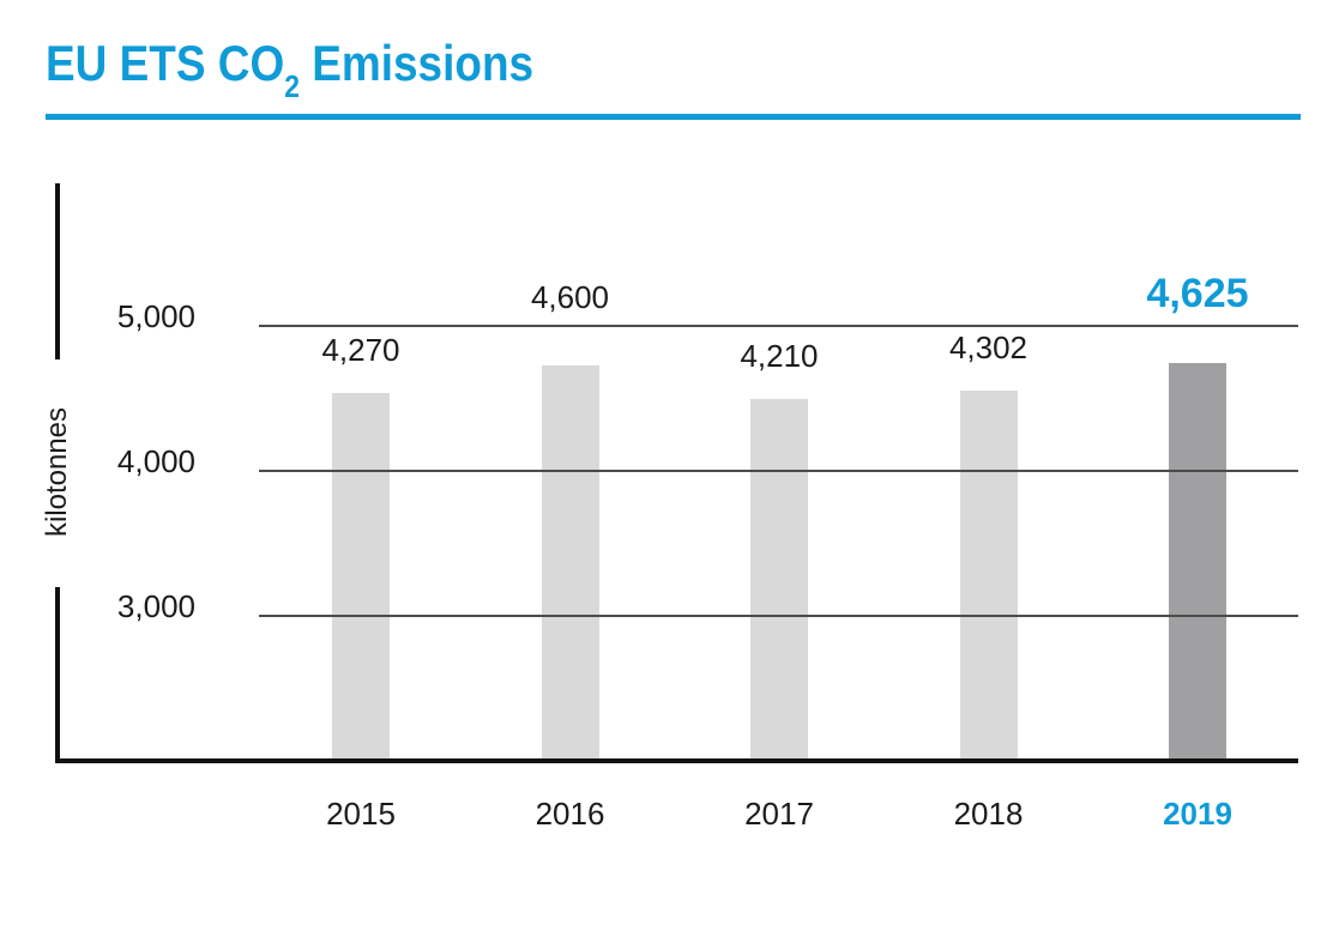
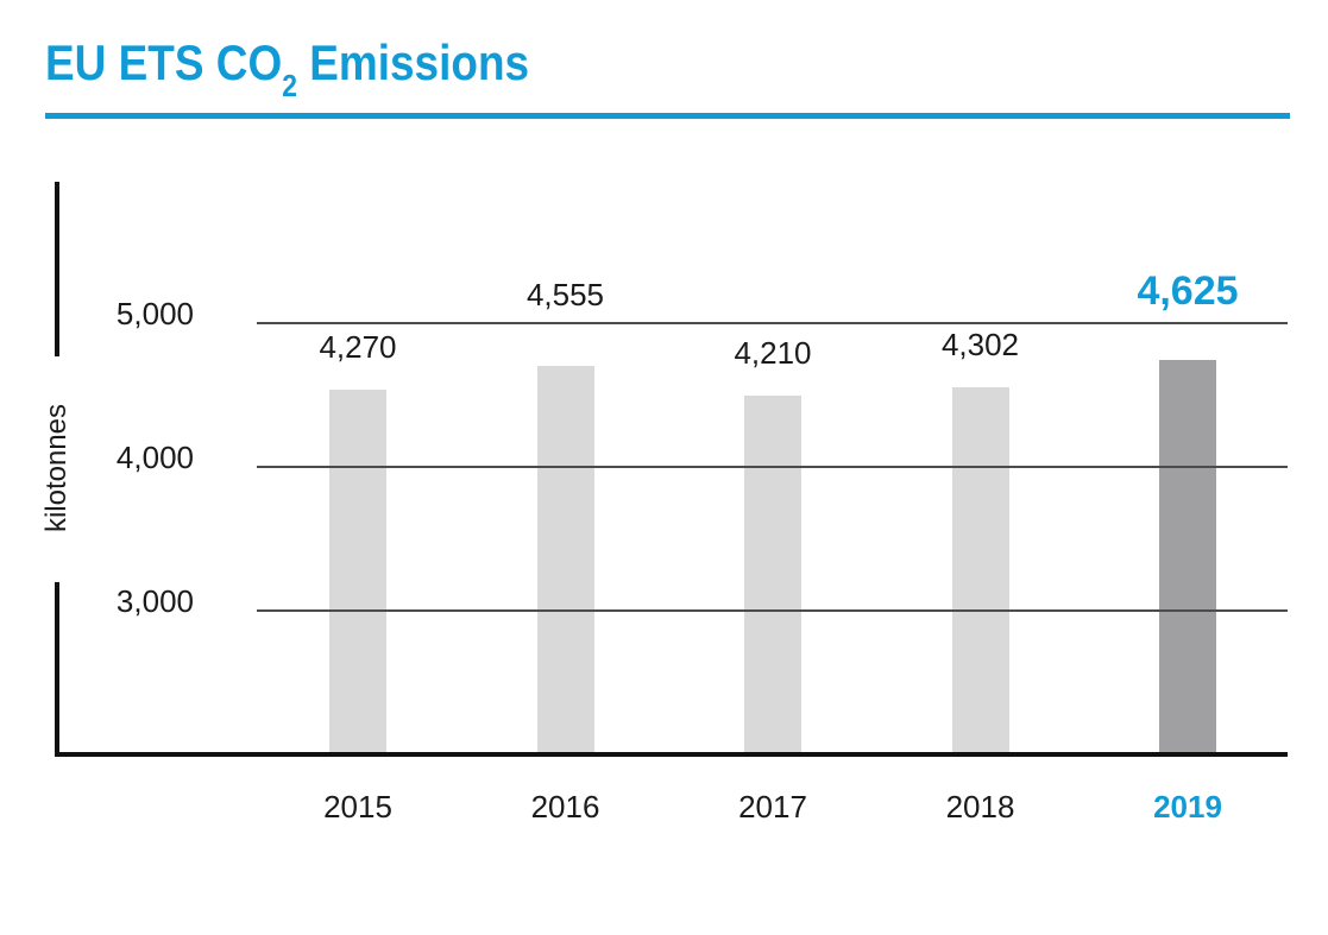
2016: 4,600 -> 4,555
